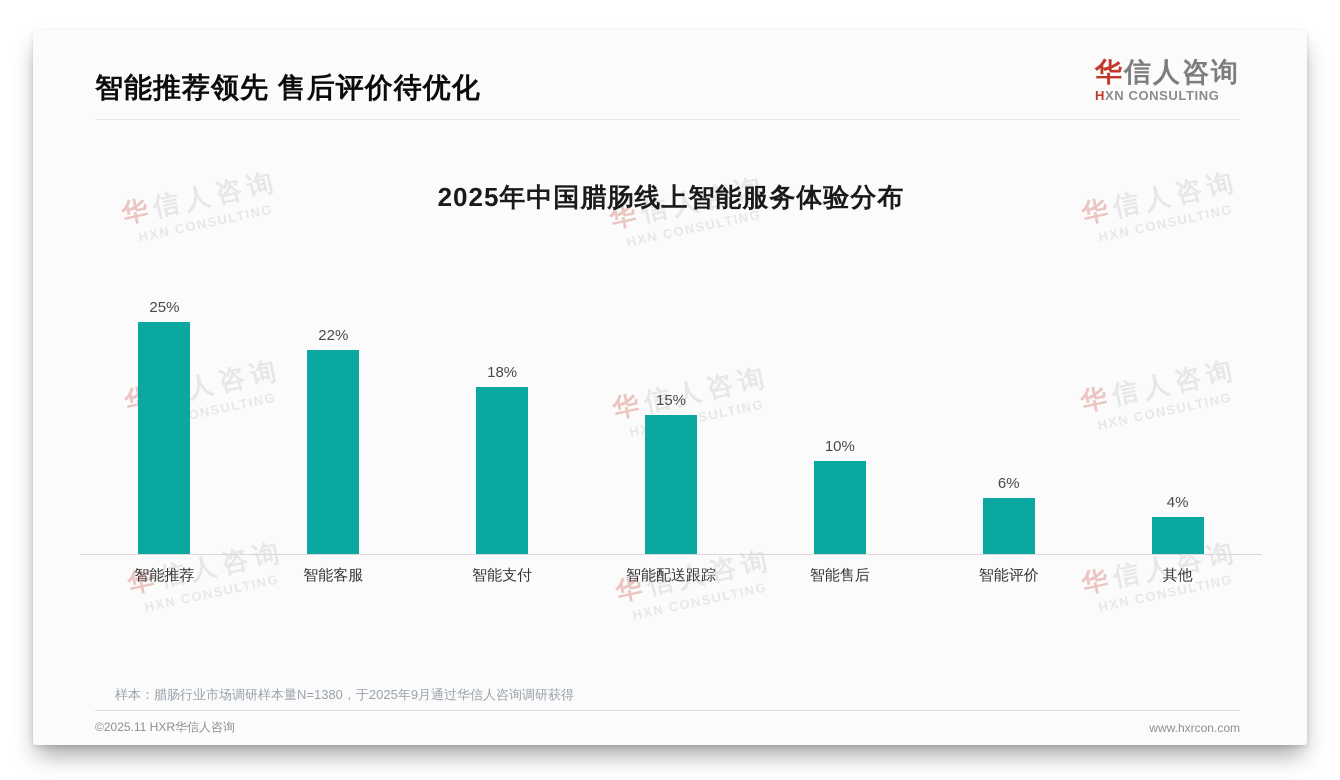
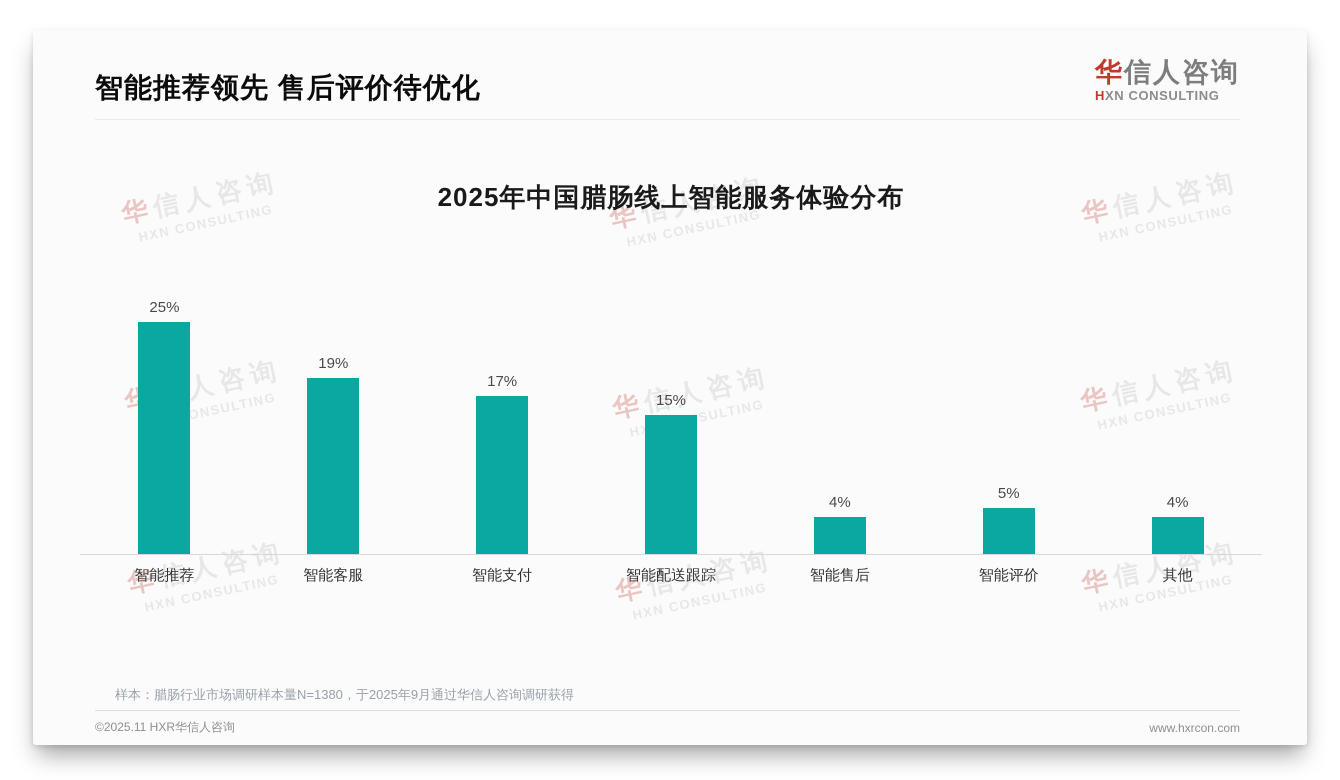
智能客服: 22% -> 19%
智能支付: 18% -> 17%
智能售后: 10% -> 4%
智能评价: 6% -> 5%
